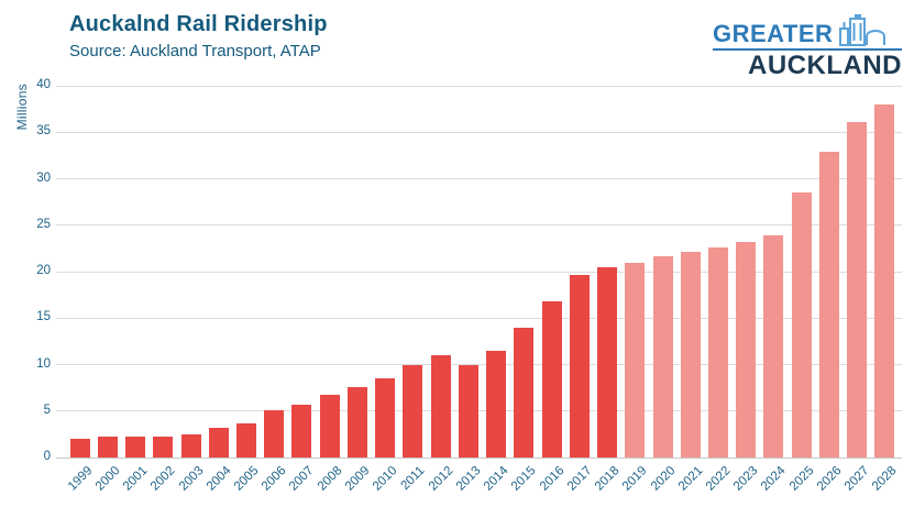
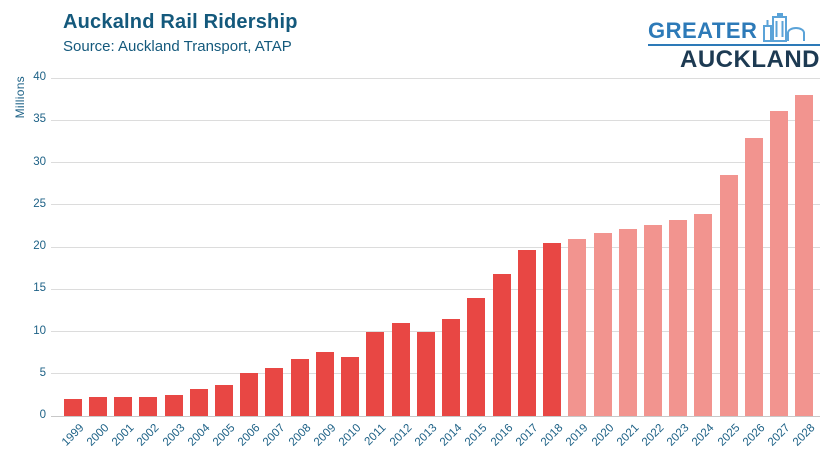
2010: 8 -> 7
